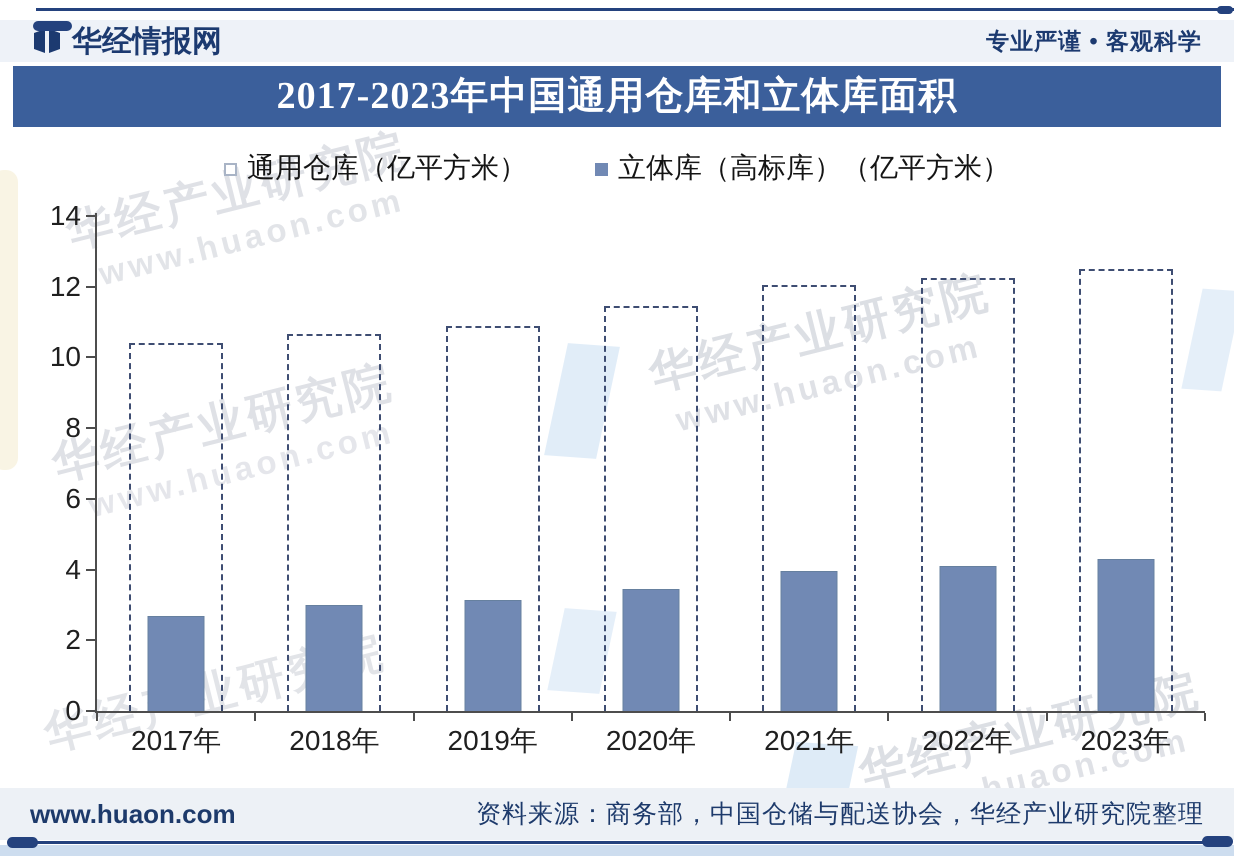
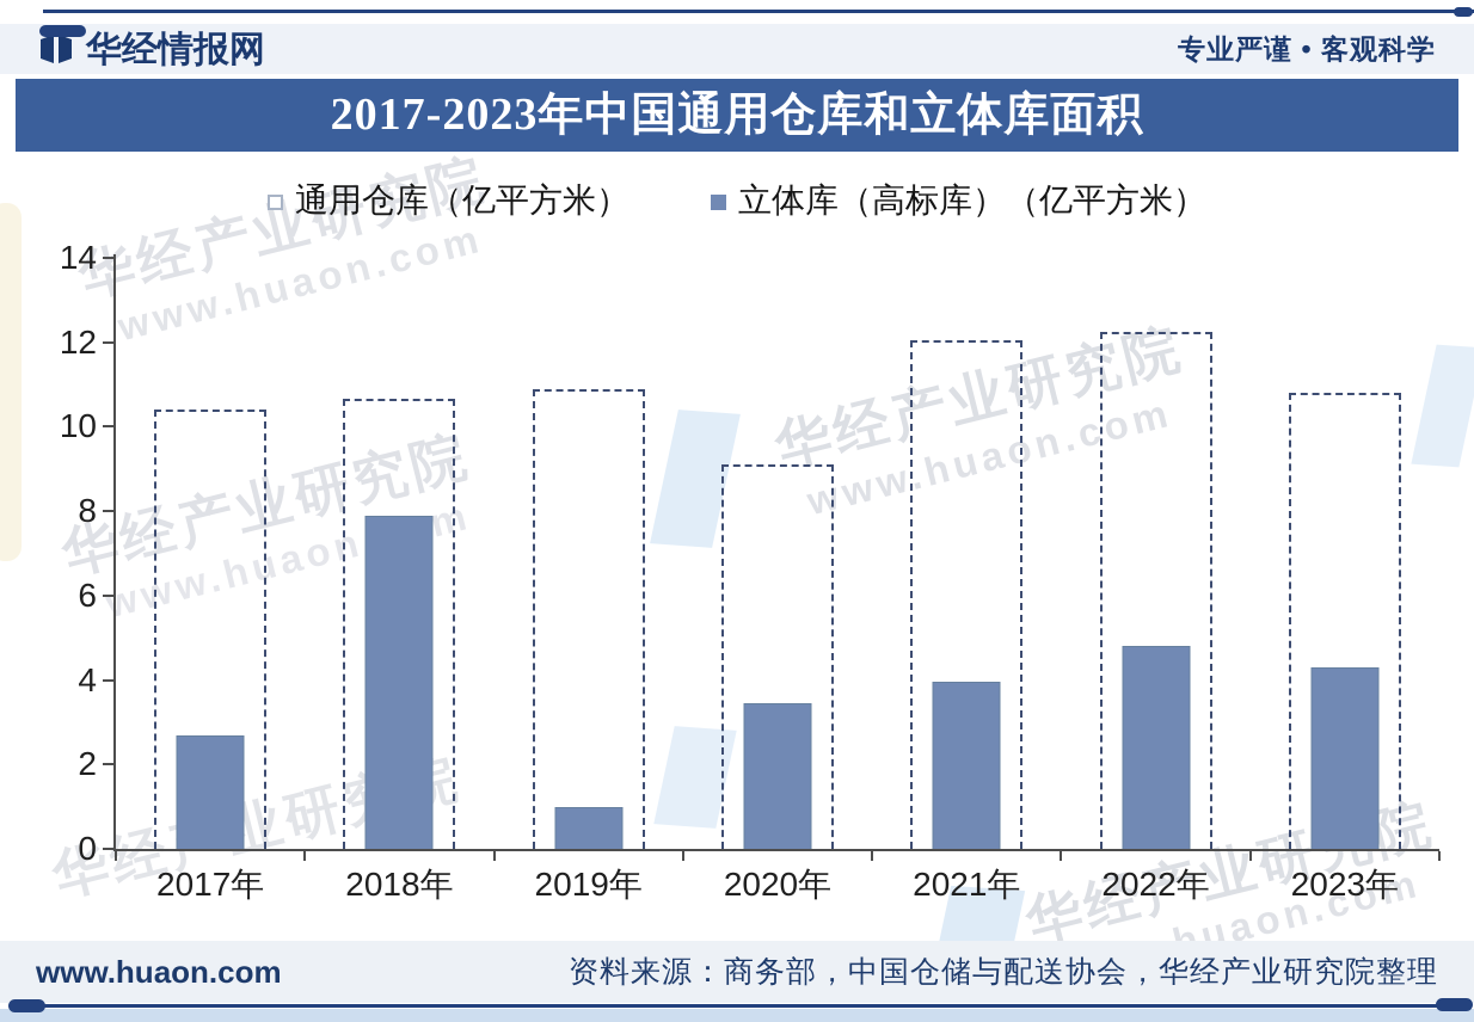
立体库（高标库）（亿平方米）/2018年: 3.0 -> 7.9
立体库（高标库）（亿平方米）/2019年: 3.1 -> 1.0
通用仓库（亿平方米）/2020年: 11.4 -> 9.1
立体库（高标库）（亿平方米）/2022年: 4.1 -> 4.8
通用仓库（亿平方米）/2023年: 12.5 -> 10.8
